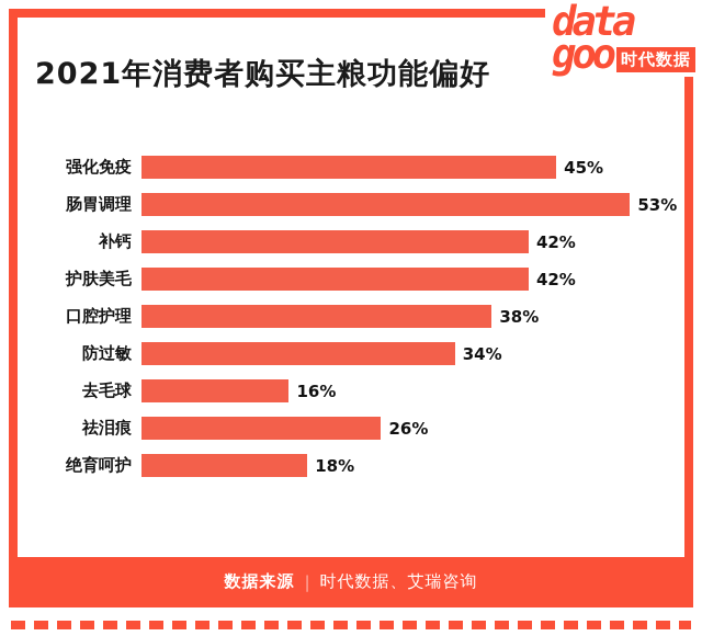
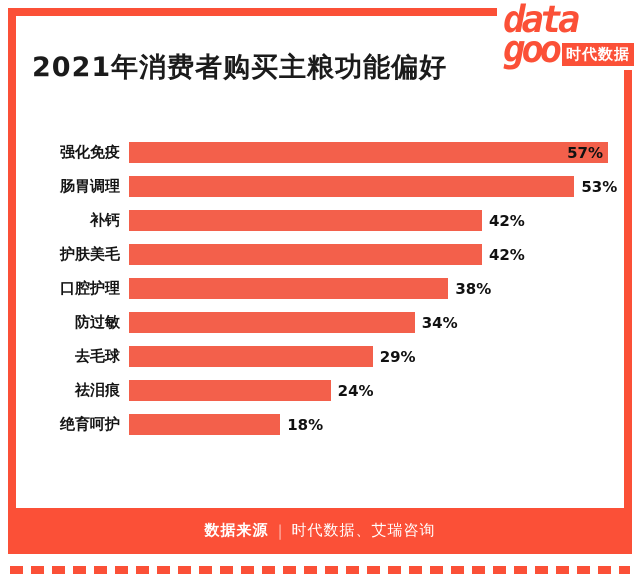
强化免疫: 45% -> 57%
去毛球: 16% -> 29%
祛泪痕: 26% -> 24%
